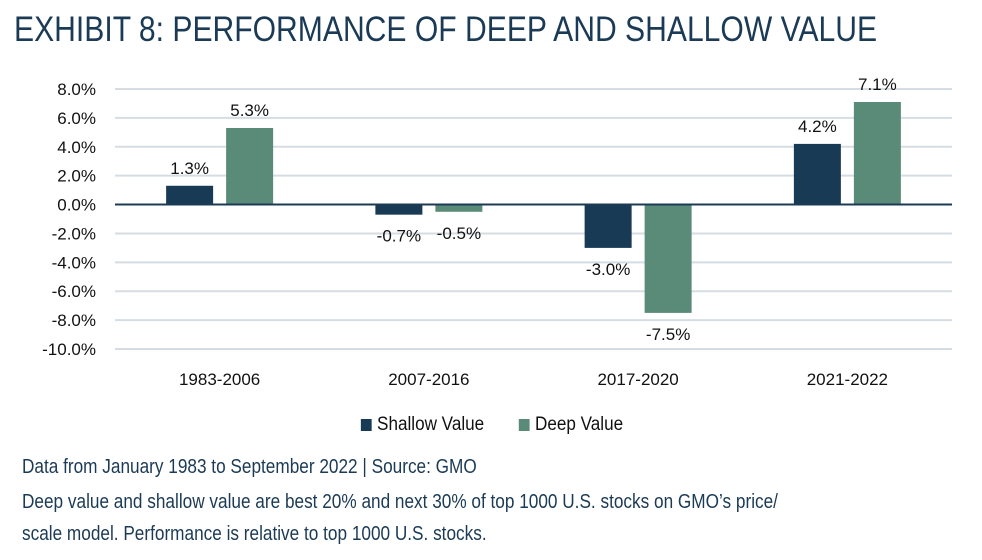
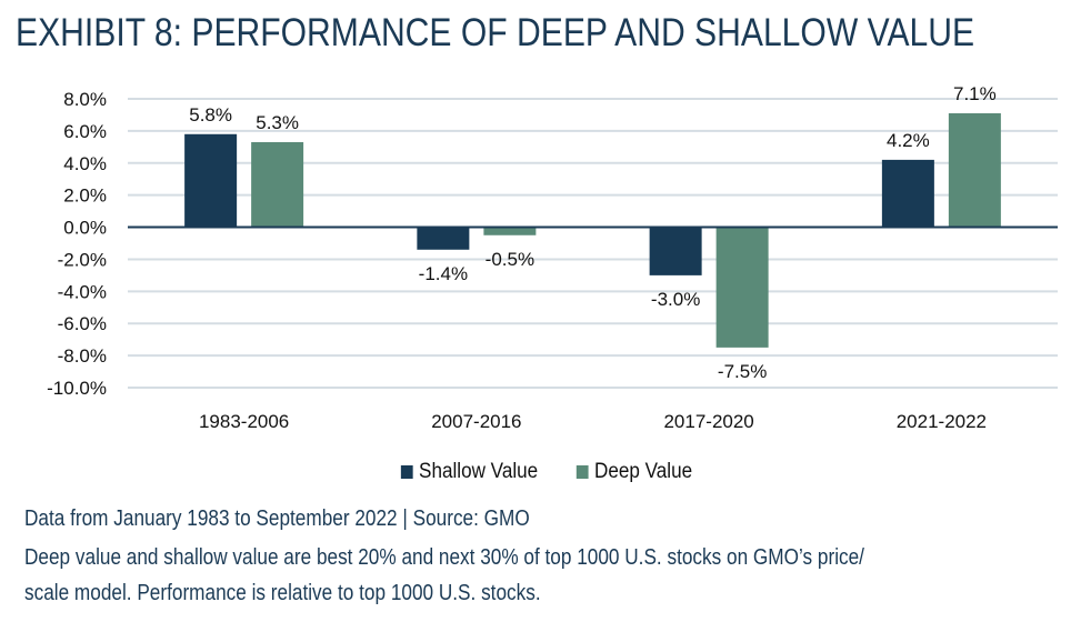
Shallow Value/1983-2006: 1.3% -> 5.8%
Shallow Value/2007-2016: -0.7% -> -1.4%
